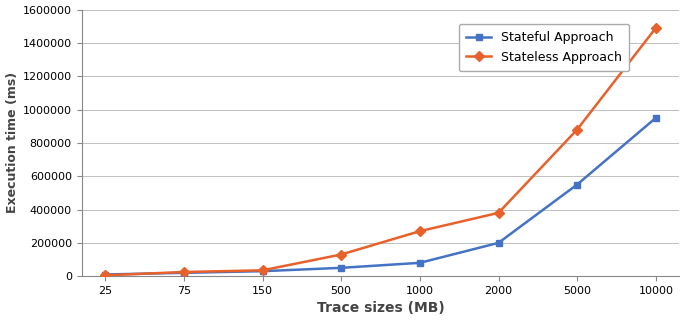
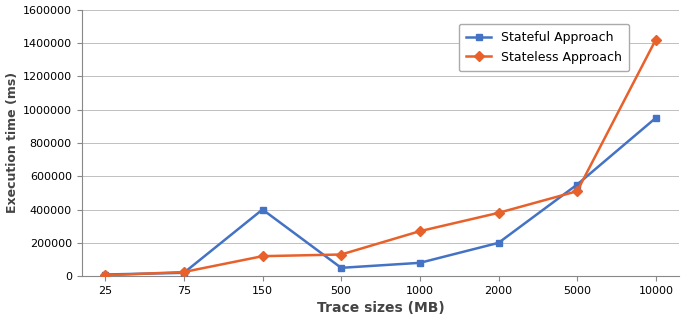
Stateful Approach/150: 30000 -> 400000
Stateless Approach/150: 40000 -> 120000
Stateless Approach/5000: 880000 -> 510000
Stateless Approach/10000: 1490000 -> 1420000
